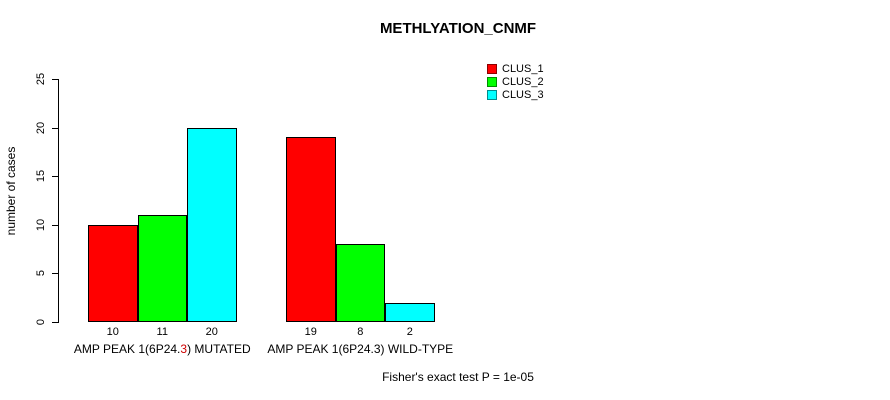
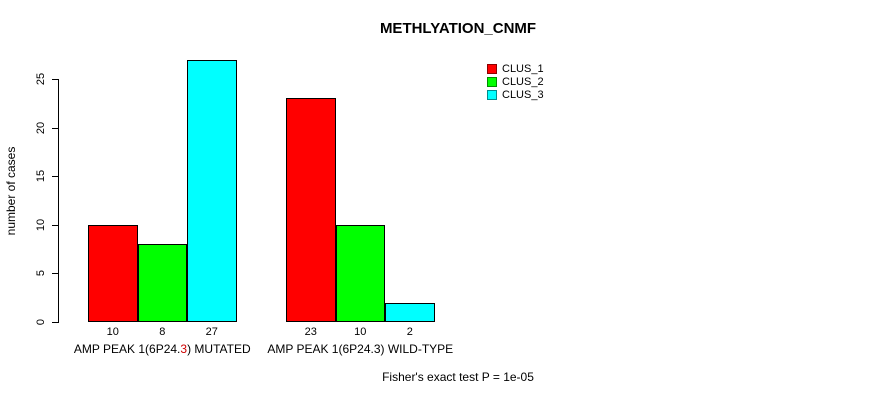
CLUS_2/AMP PEAK 1(6P24.3) MUTATED: 11 -> 8
CLUS_3/AMP PEAK 1(6P24.3) MUTATED: 20 -> 27
CLUS_1/AMP PEAK 1(6P24.3) WILD-TYPE: 19 -> 23
CLUS_2/AMP PEAK 1(6P24.3) WILD-TYPE: 8 -> 10
